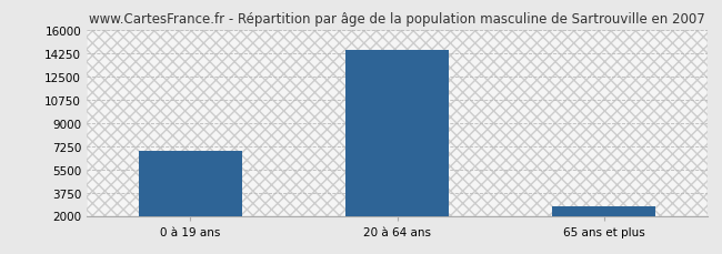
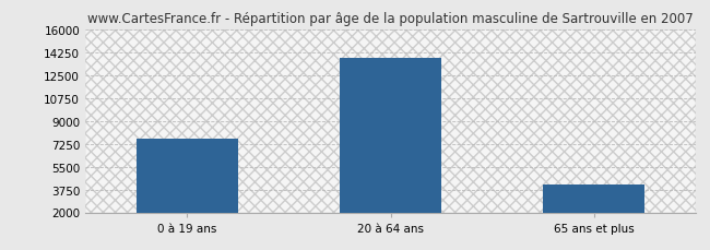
0 à 19 ans: 6900 -> 7600
20 à 64 ans: 14500 -> 13800
65 ans et plus: 2700 -> 4100
